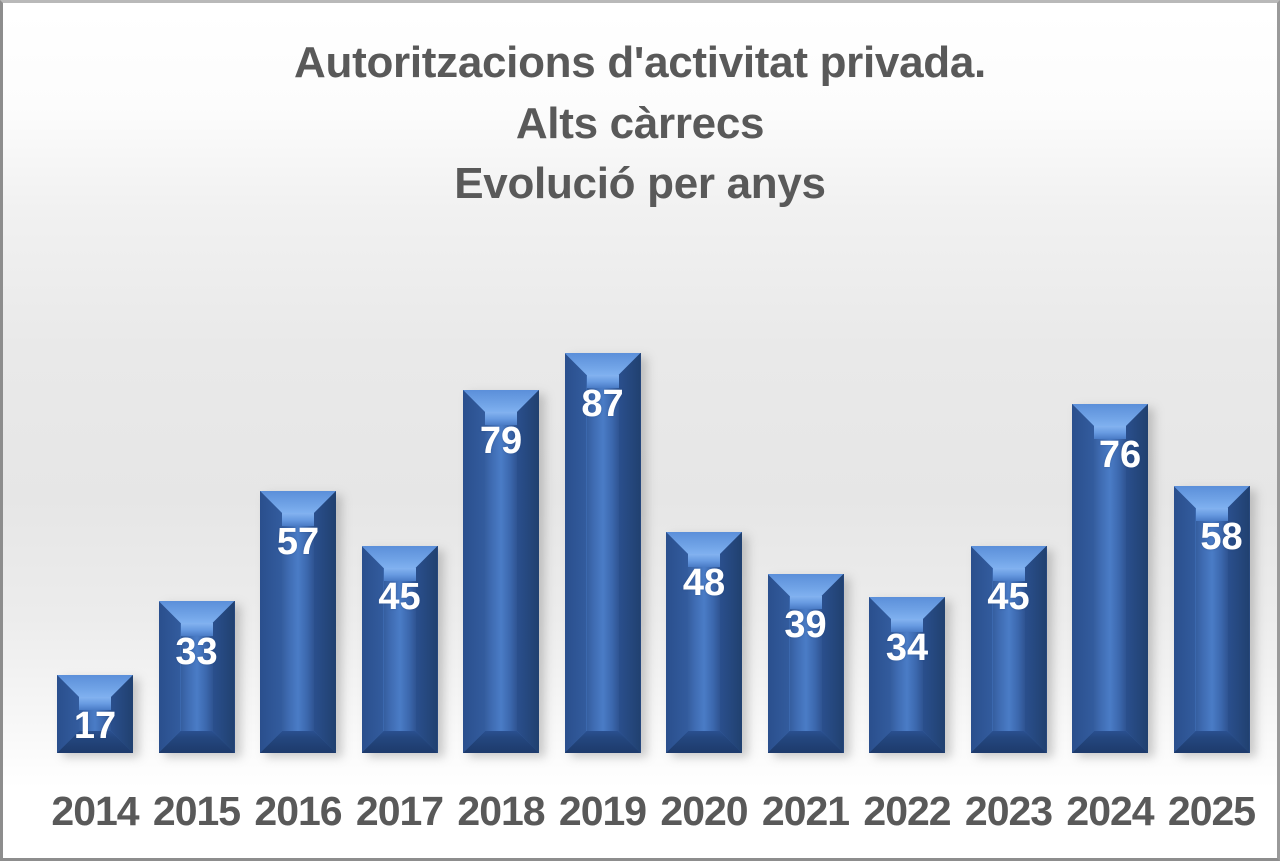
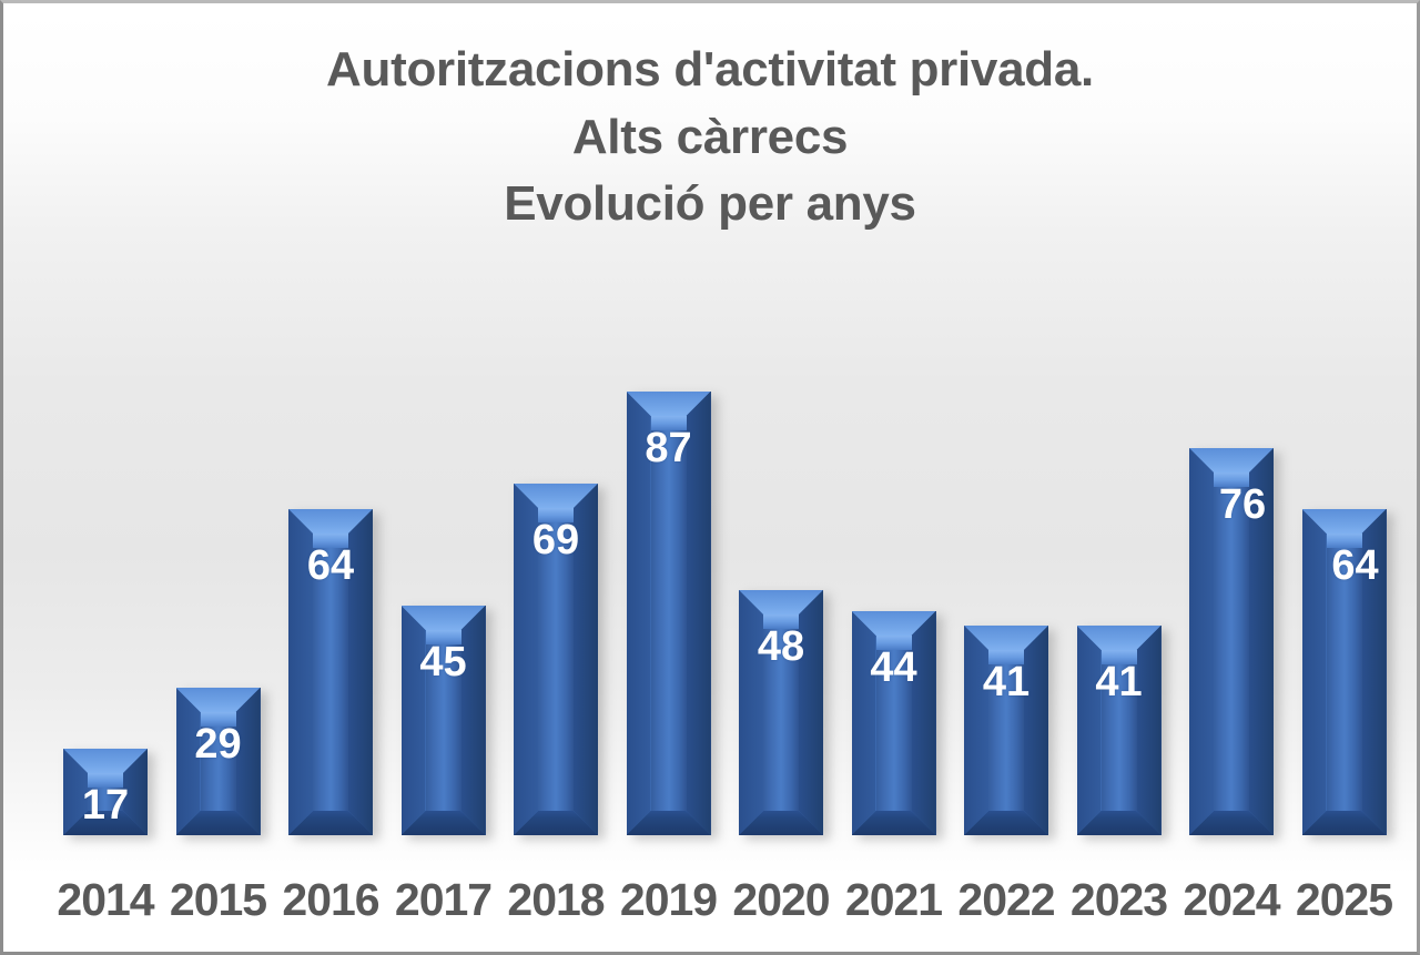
2015: 33 -> 29
2016: 57 -> 64
2018: 79 -> 69
2021: 39 -> 44
2022: 34 -> 41
2023: 45 -> 41
2025: 58 -> 64
